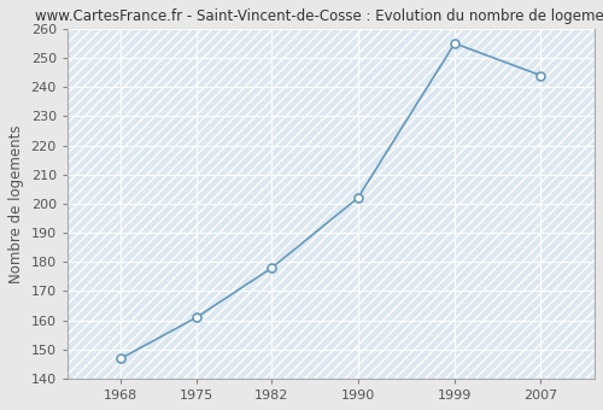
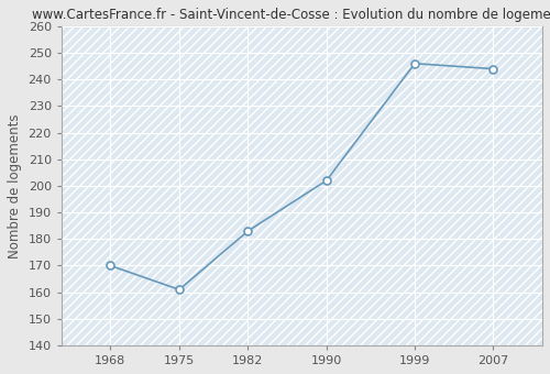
1968: 147 -> 170
1982: 178 -> 183
1999: 255 -> 246
